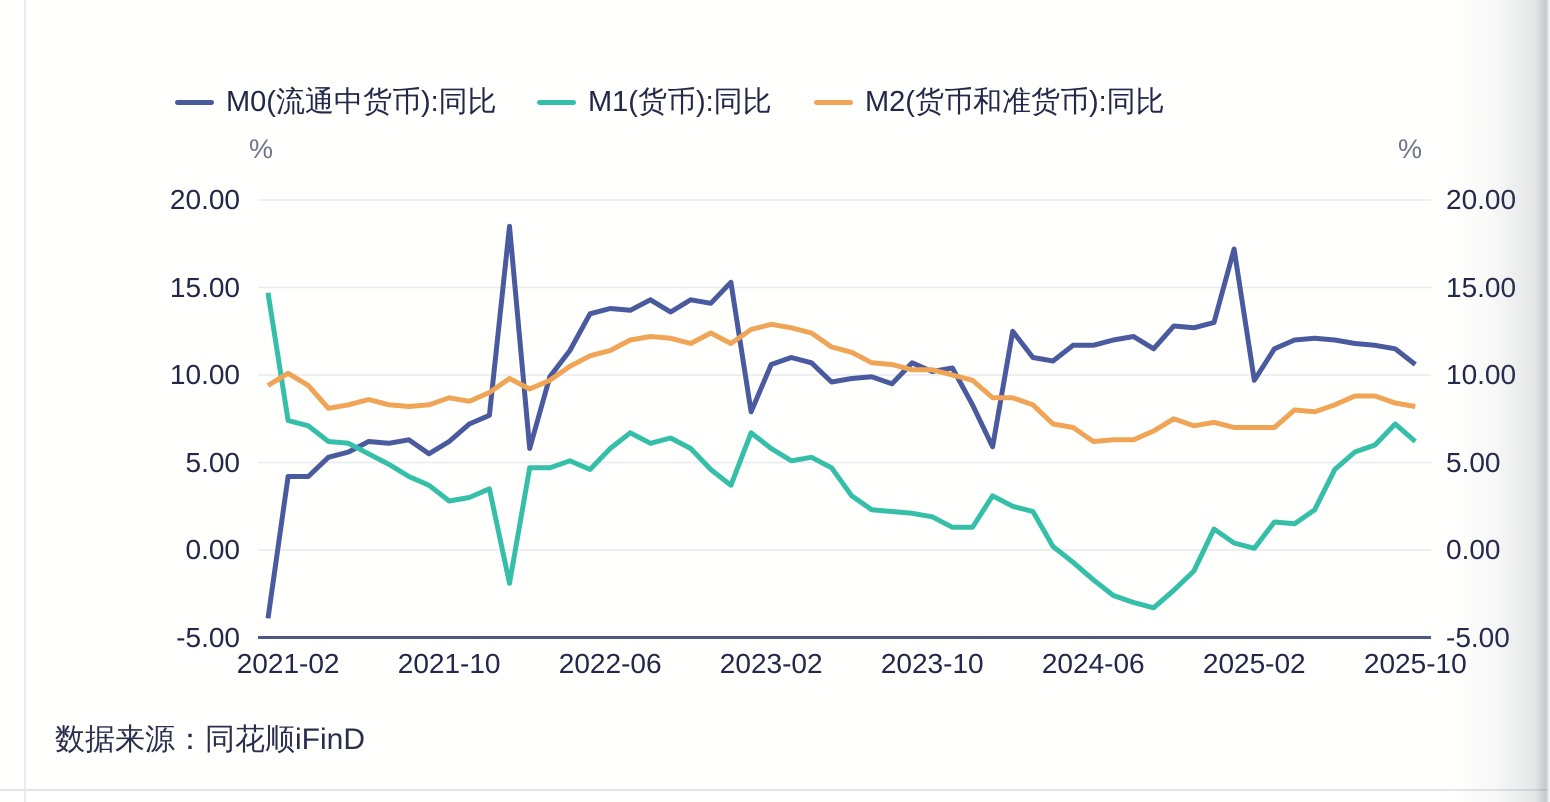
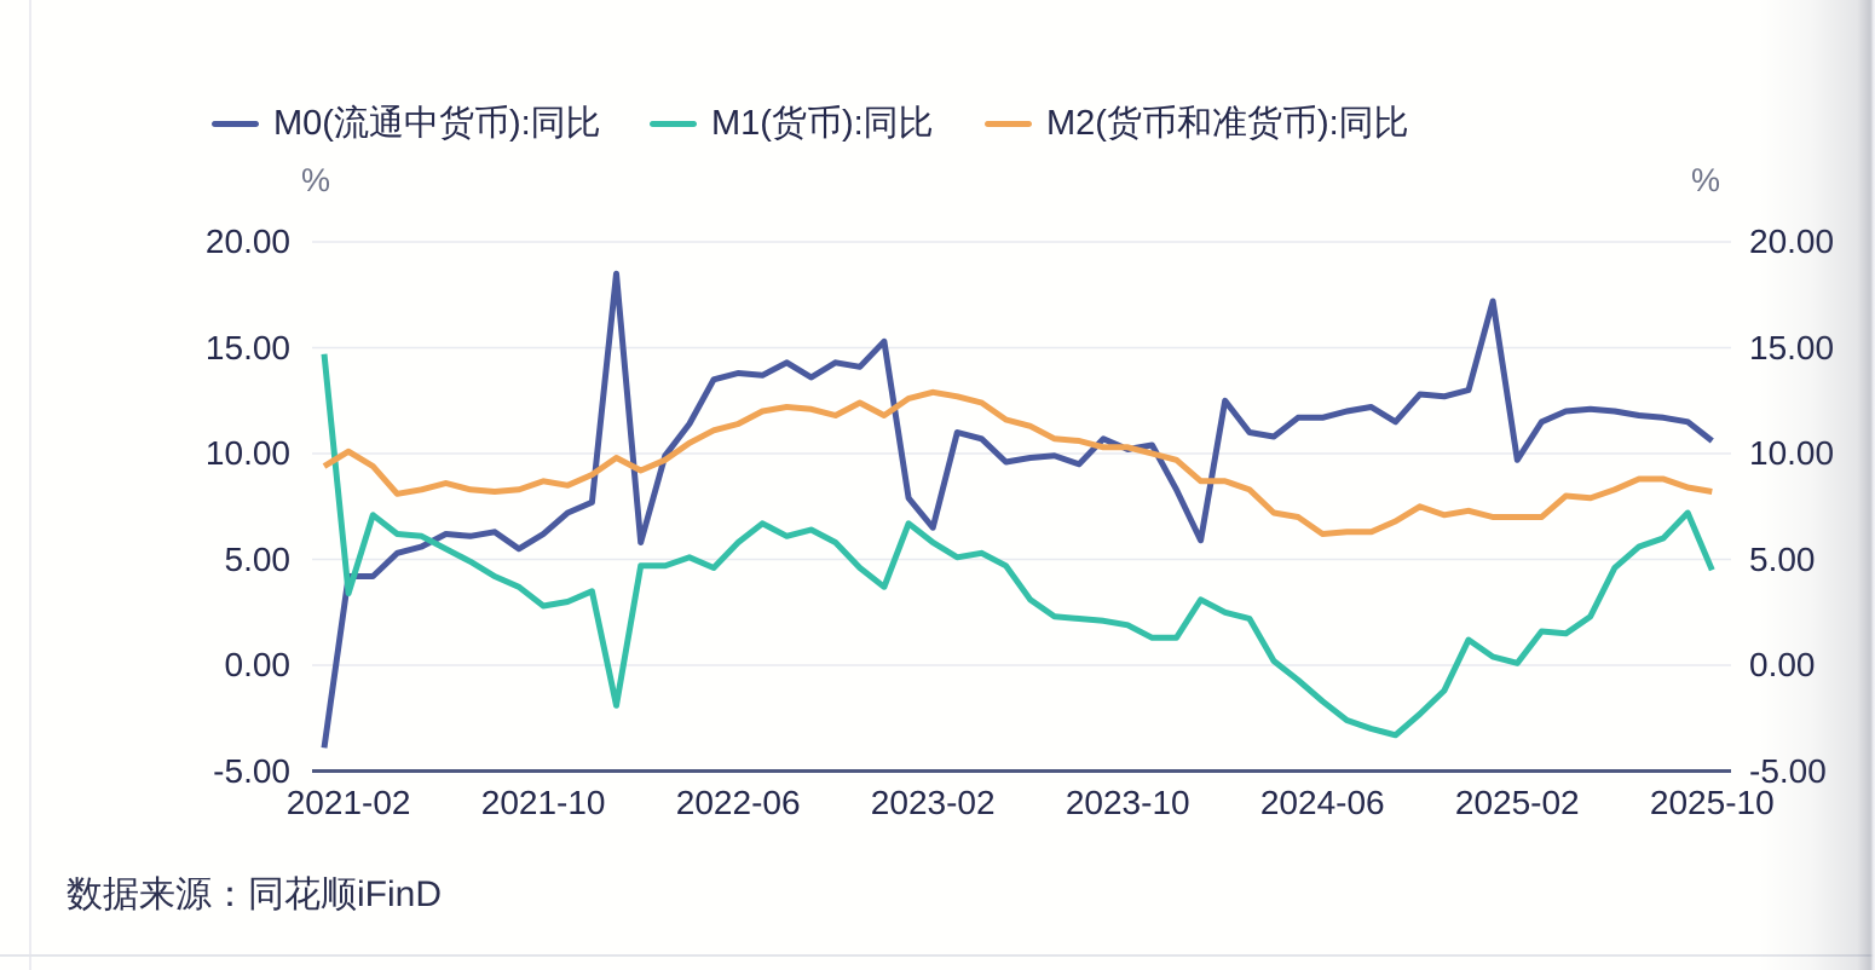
M1(货币):同比/2021-02: 7.4 -> 3.4
M0(流通中货币):同比/2023-02: 10.6 -> 6.5
M1(货币):同比/2025-10: 6.2 -> 4.5
